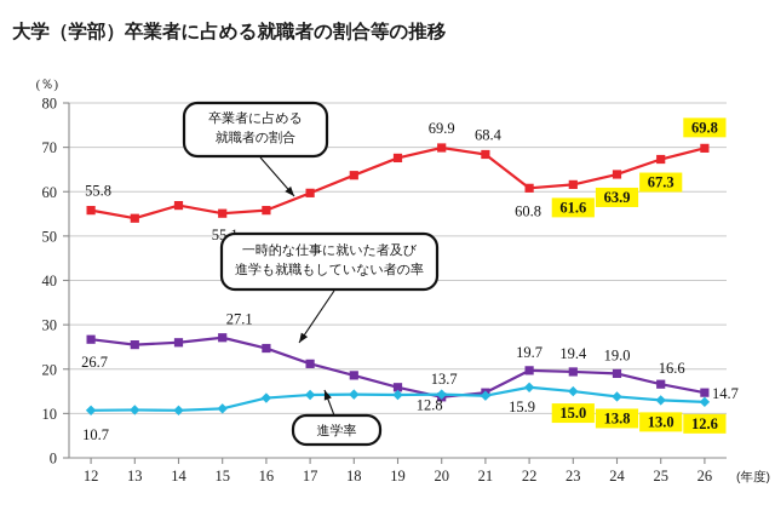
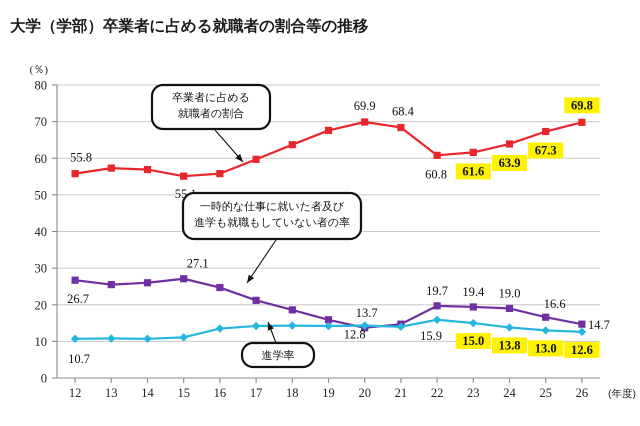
卒業者に占める就職者の割合/13: 54 -> 57
